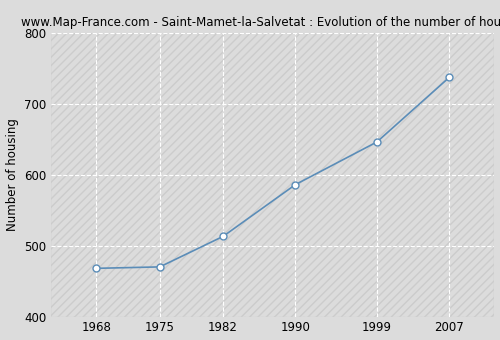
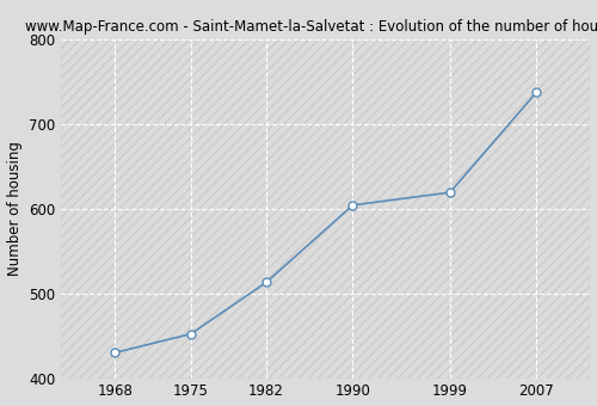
1968: 468 -> 430
1975: 470 -> 452
1990: 586 -> 604
1999: 646 -> 619
